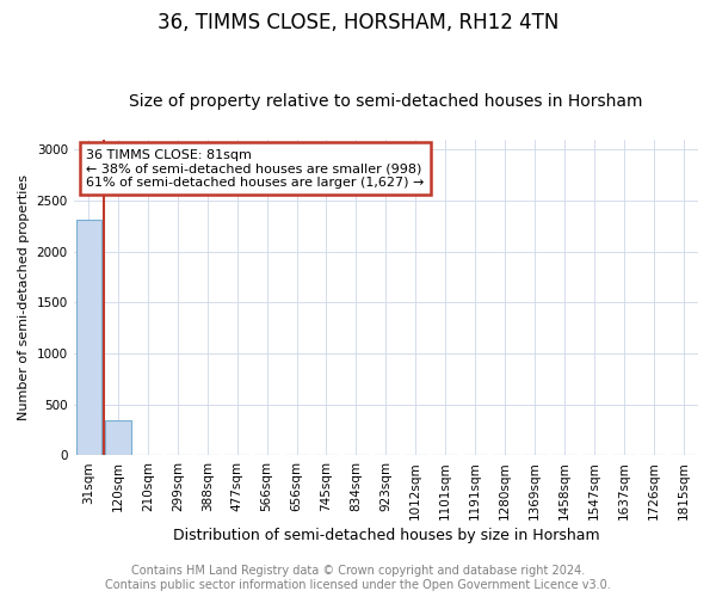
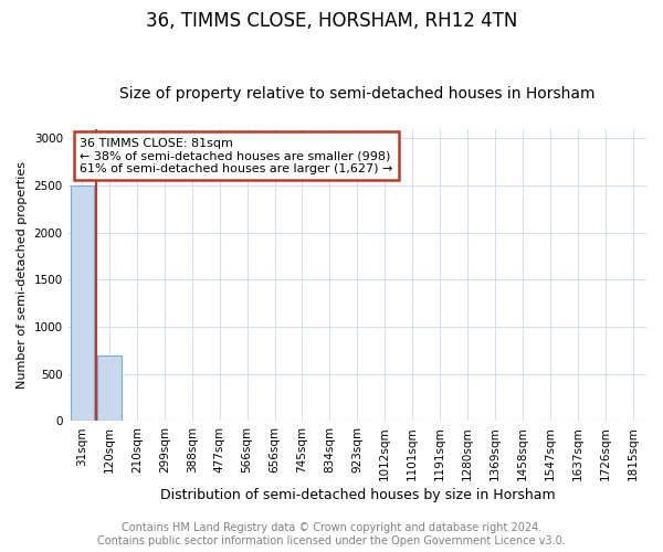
31sqm: 2310 -> 2500
120sqm: 350 -> 700
